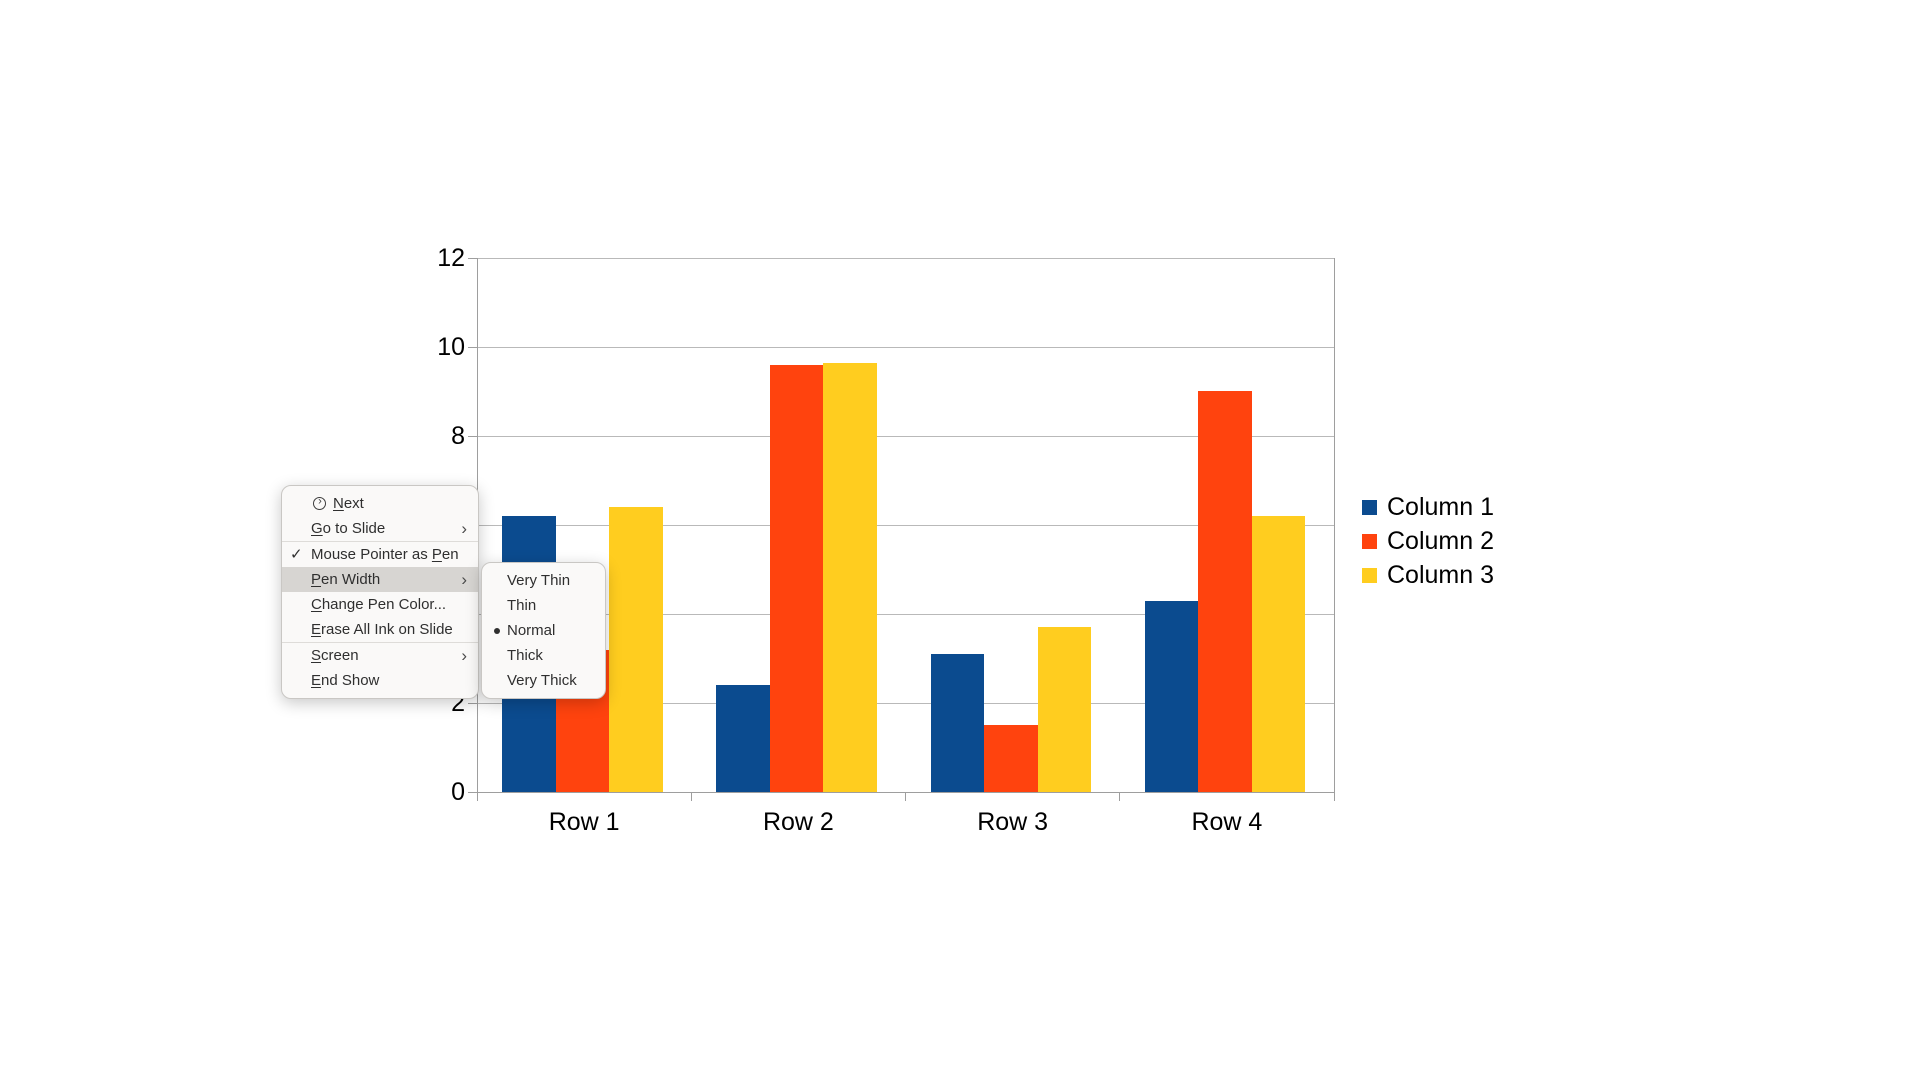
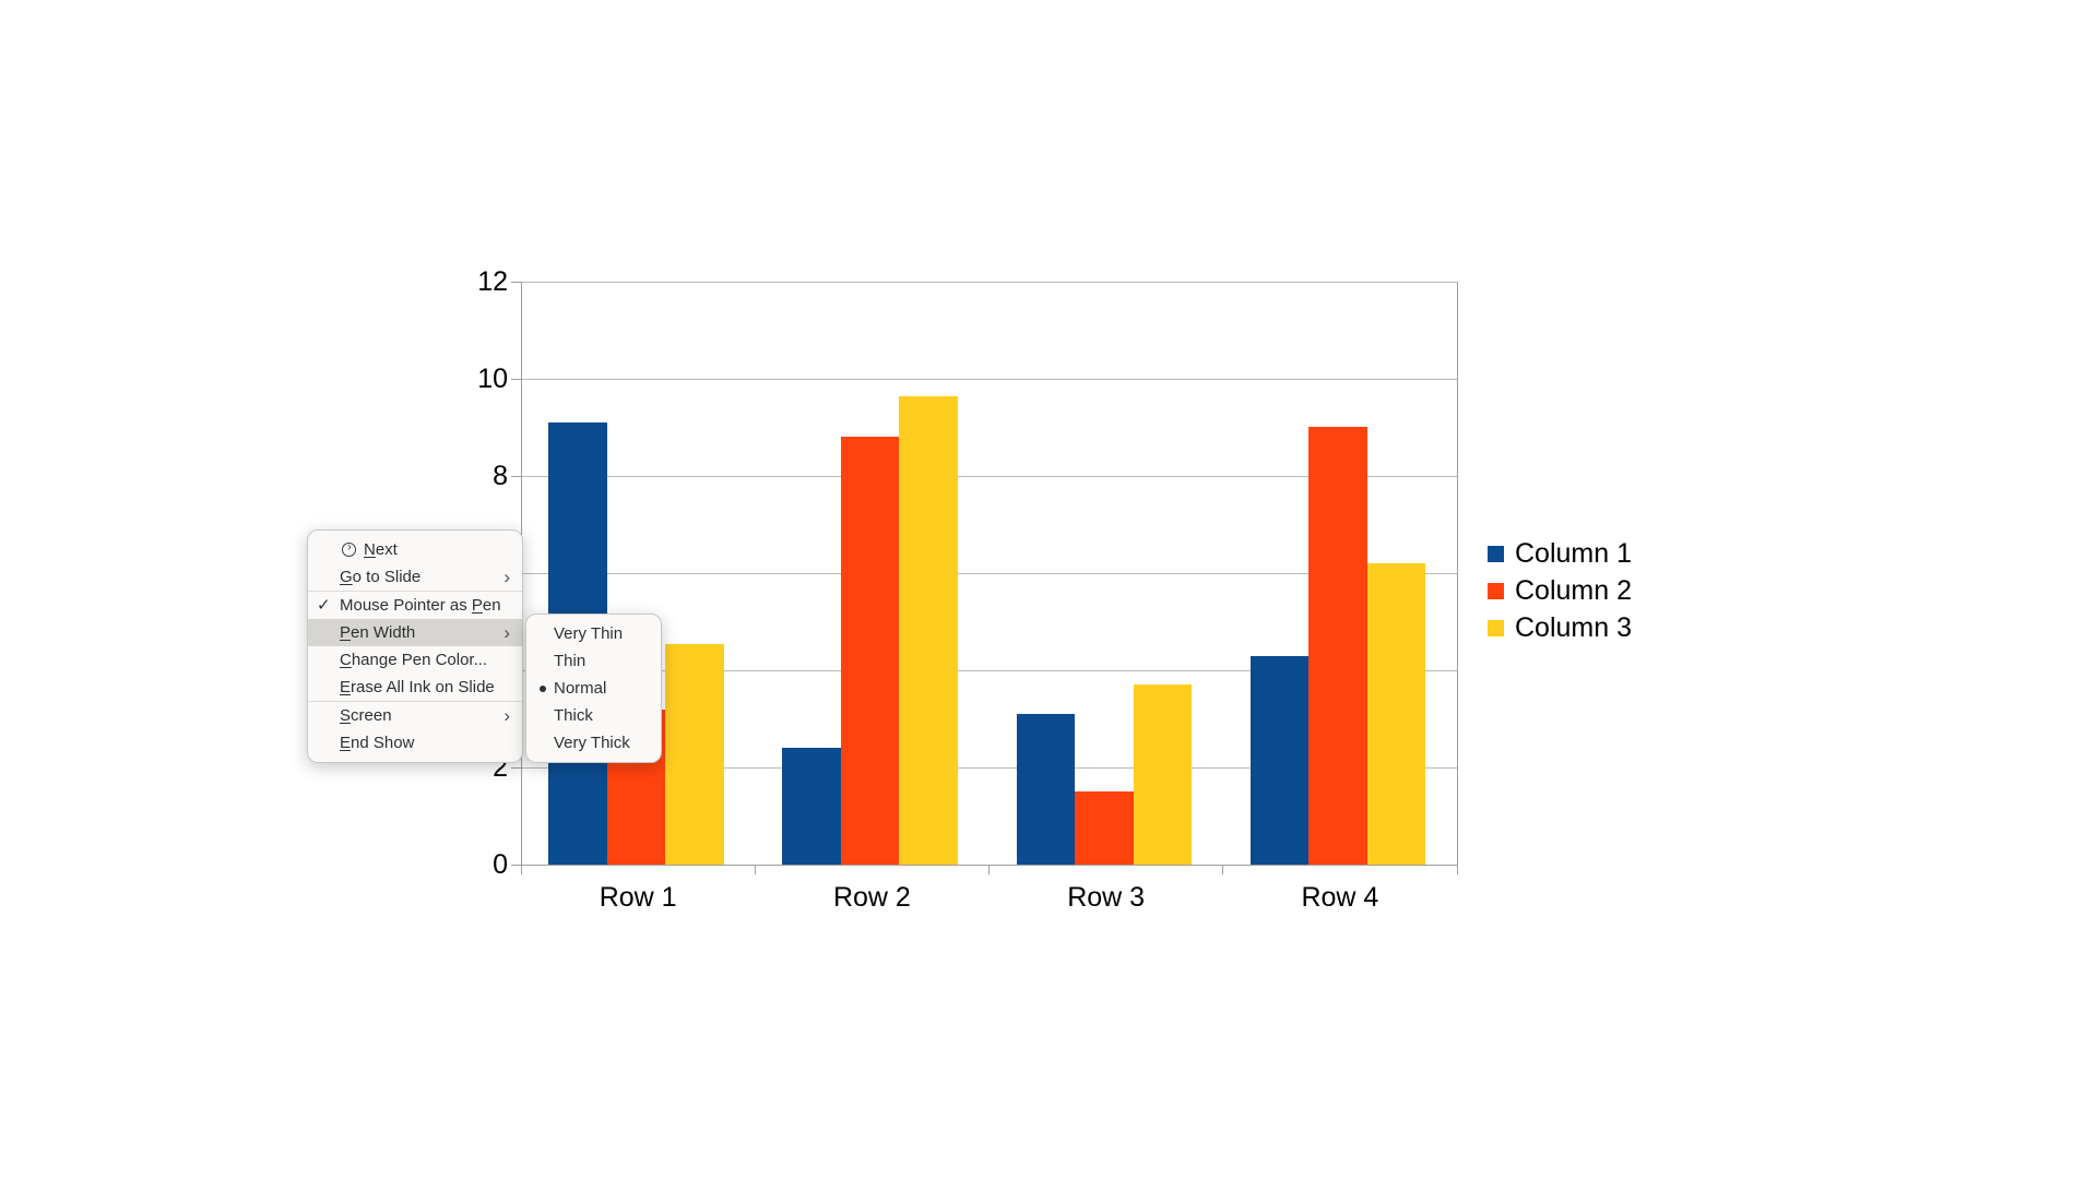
Column 1/Row 1: 6.2 -> 9.1
Column 3/Row 1: 6.4 -> 4.5
Column 2/Row 2: 9.6 -> 8.8
